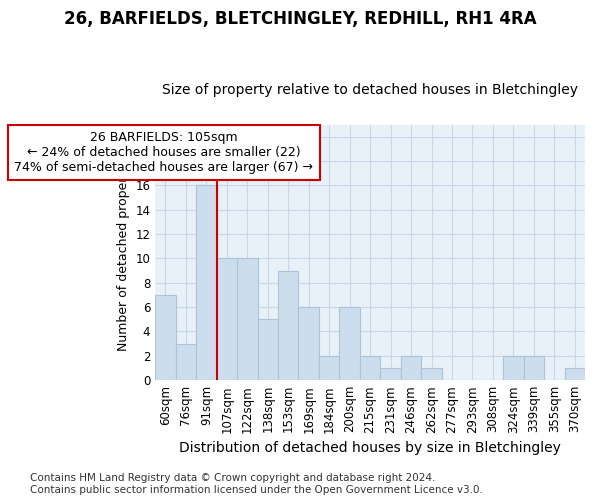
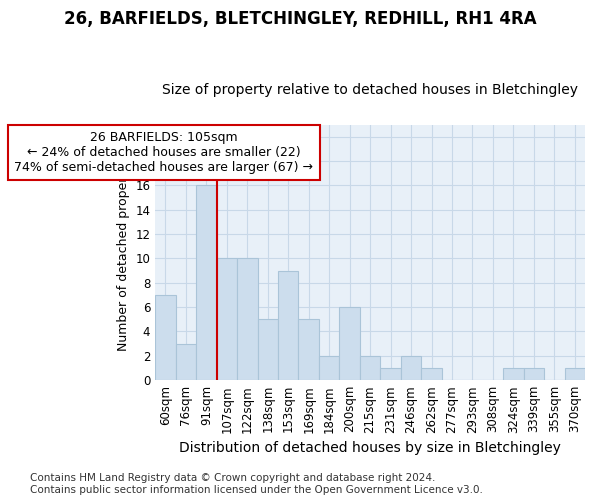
169sqm: 6 -> 5
324sqm: 2 -> 1
339sqm: 2 -> 1
